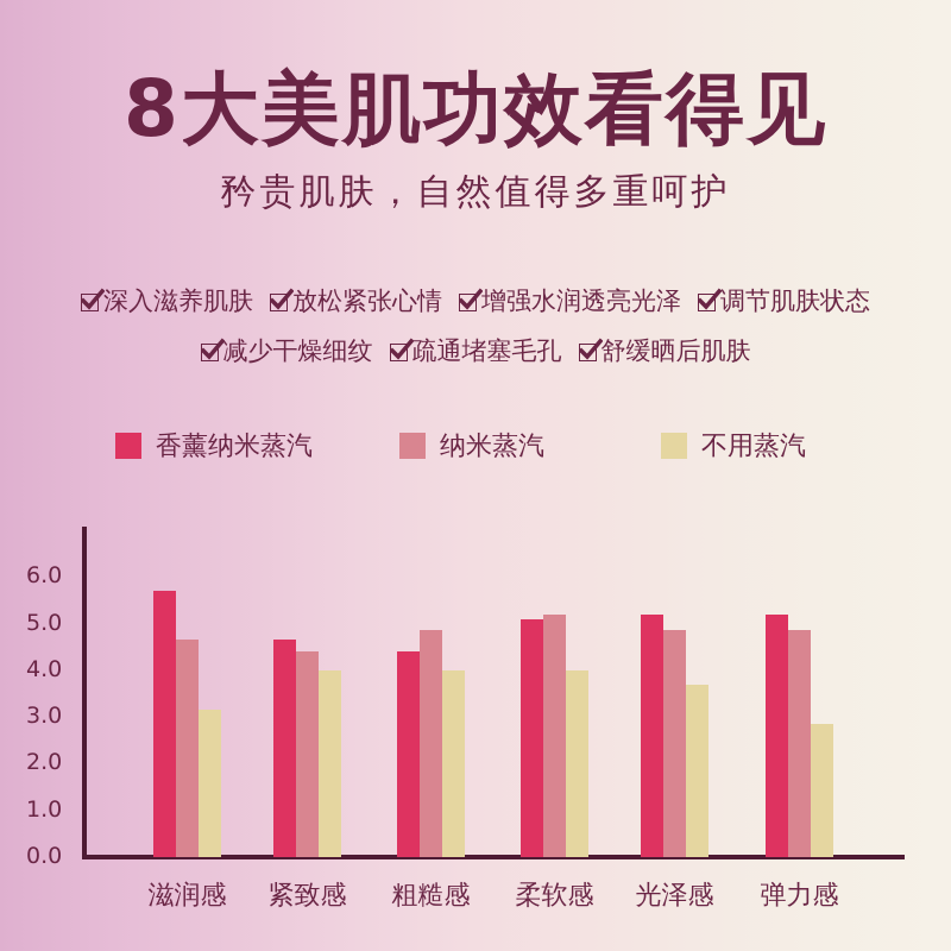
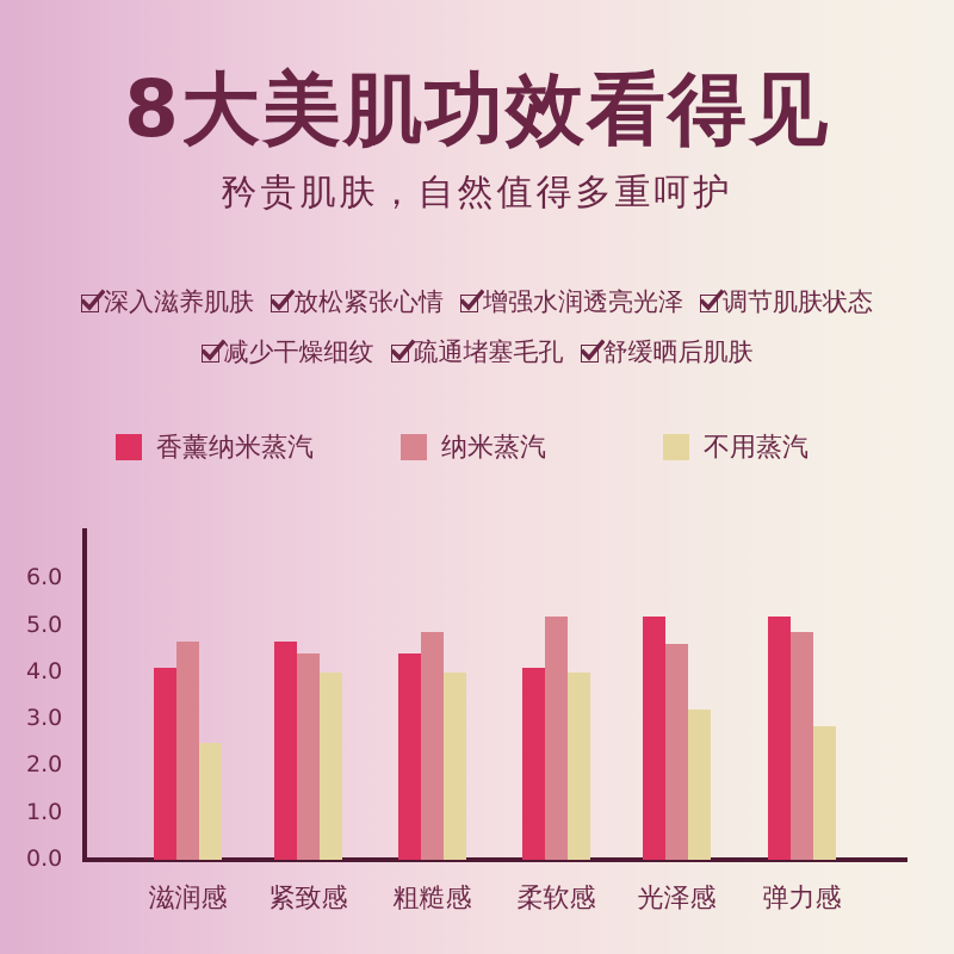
香薰纳米蒸汽/滋润感: 5.7 -> 4.1
不用蒸汽/滋润感: 3.1 -> 2.5
香薰纳米蒸汽/柔软感: 5.1 -> 4.1
纳米蒸汽/光泽感: 4.8 -> 4.6
不用蒸汽/光泽感: 3.7 -> 3.2
